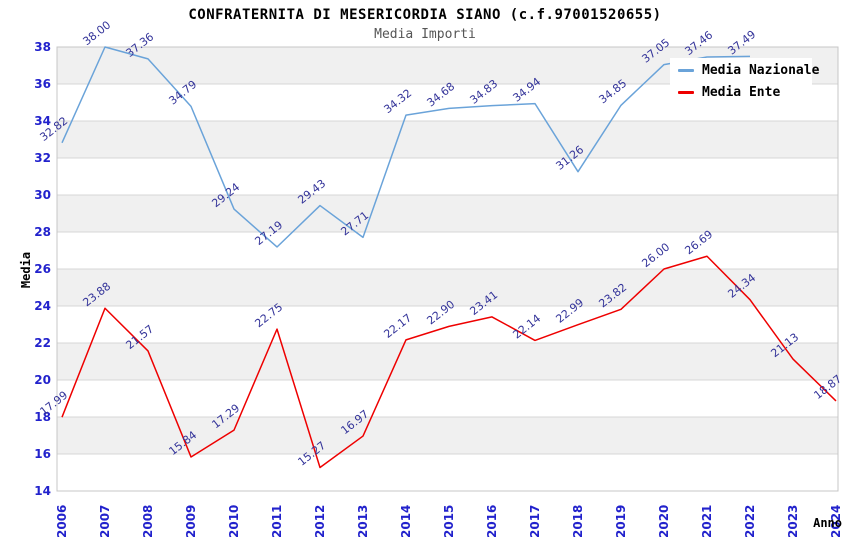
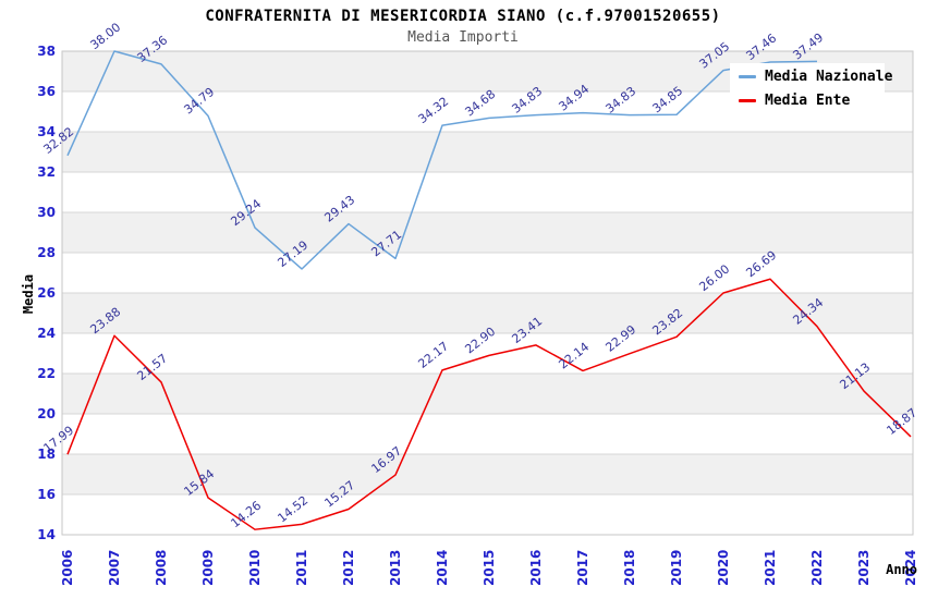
Media Ente/2010: 17.29 -> 14.26
Media Ente/2011: 22.75 -> 14.52
Media Nazionale/2018: 31.26 -> 34.83
